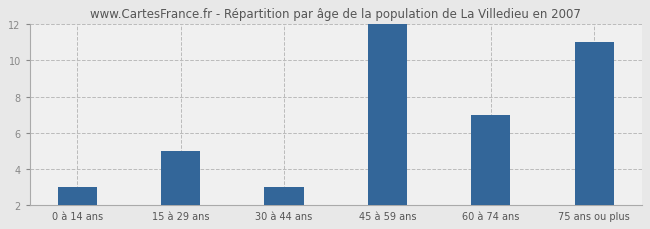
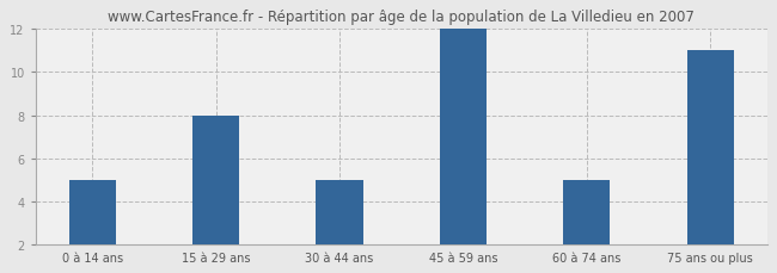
0 à 14 ans: 3 -> 5
15 à 29 ans: 5 -> 8
30 à 44 ans: 3 -> 5
60 à 74 ans: 7 -> 5
